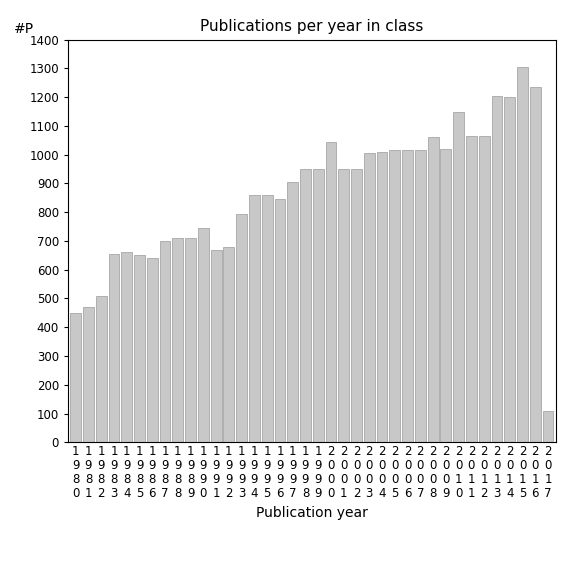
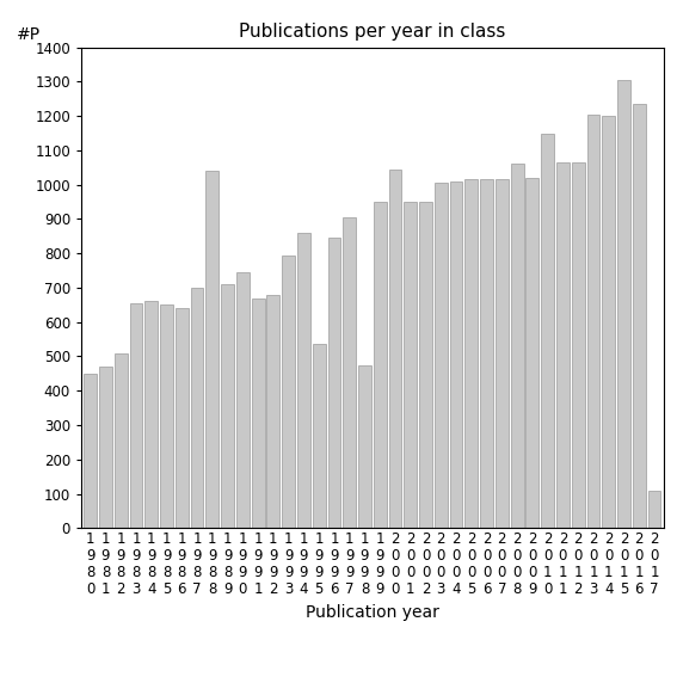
1 9 8 8: 710 -> 1040
1 9 9 5: 860 -> 535
1 9 9 8: 950 -> 475
